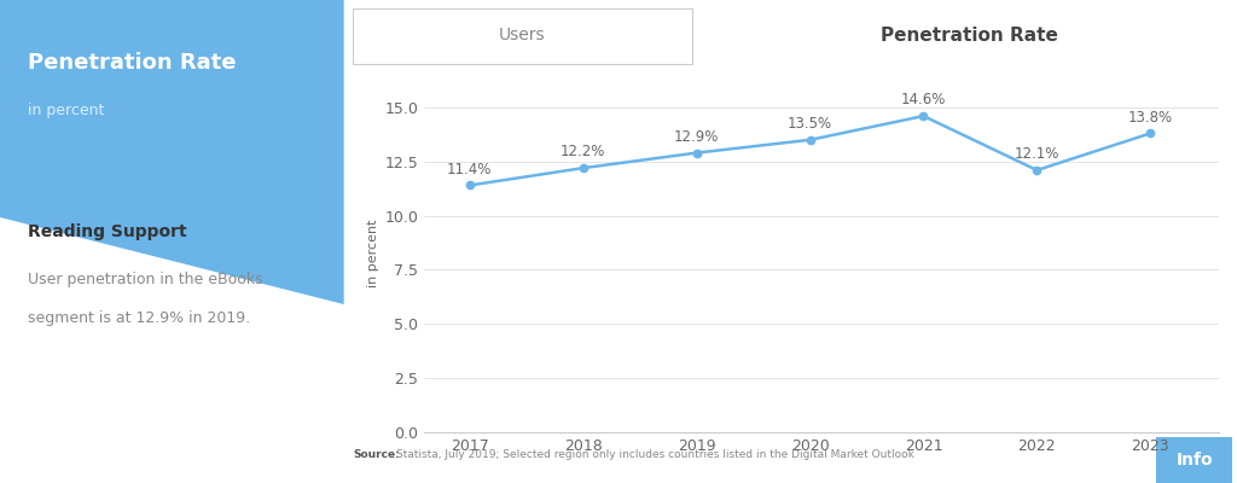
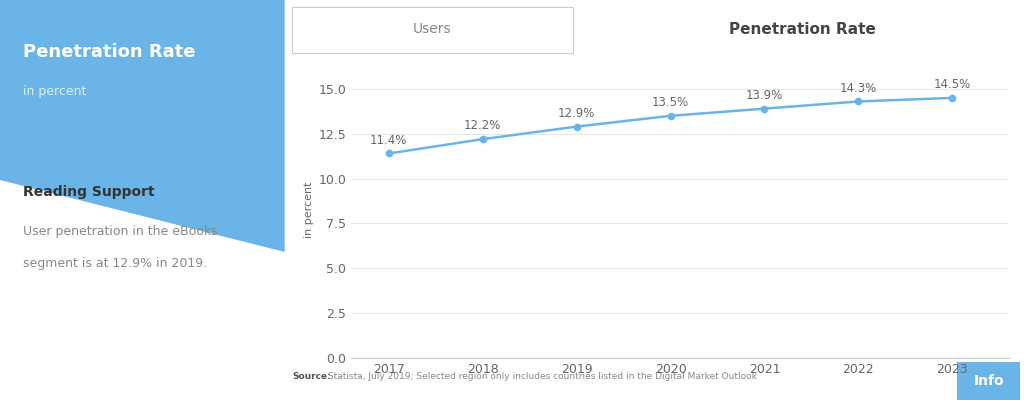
2021: 14.6% -> 13.9%
2022: 12.1% -> 14.3%
2023: 13.8% -> 14.5%
